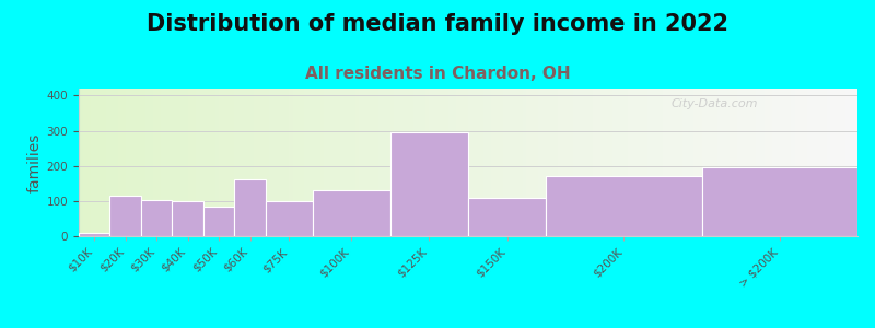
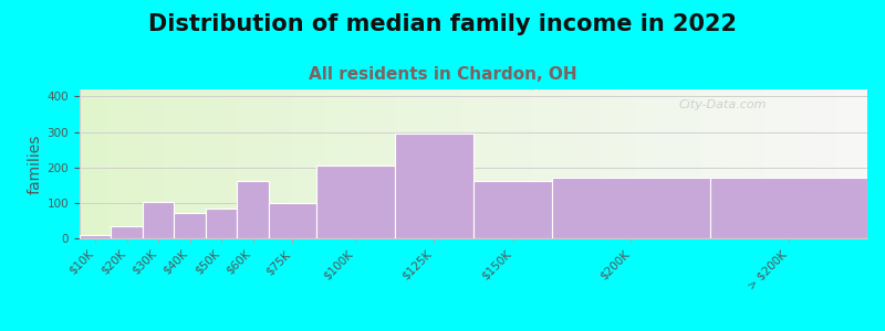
$20K: 115 -> 35
$40K: 100 -> 73
$100K: 130 -> 205
$150K: 110 -> 163
> $200K: 195 -> 170
